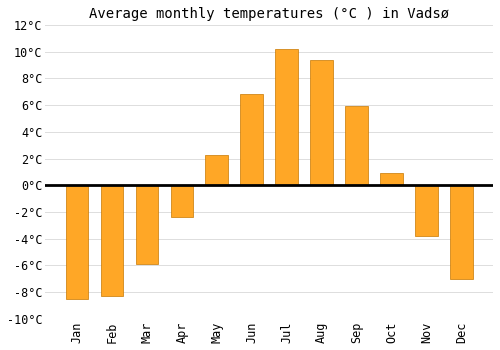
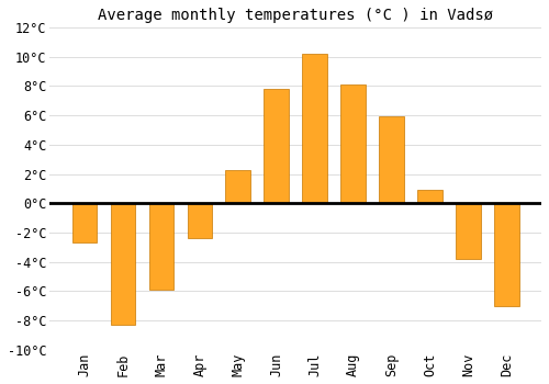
Jan: -8.5°C -> -2.7°C
Jun: 6.8°C -> 7.8°C
Aug: 9.4°C -> 8.1°C
